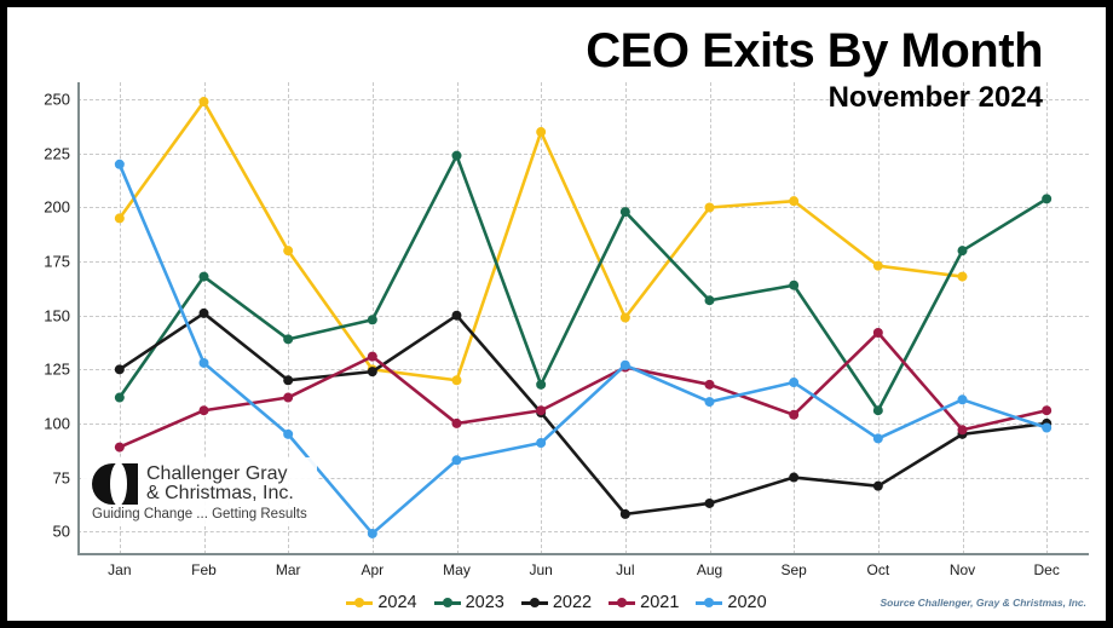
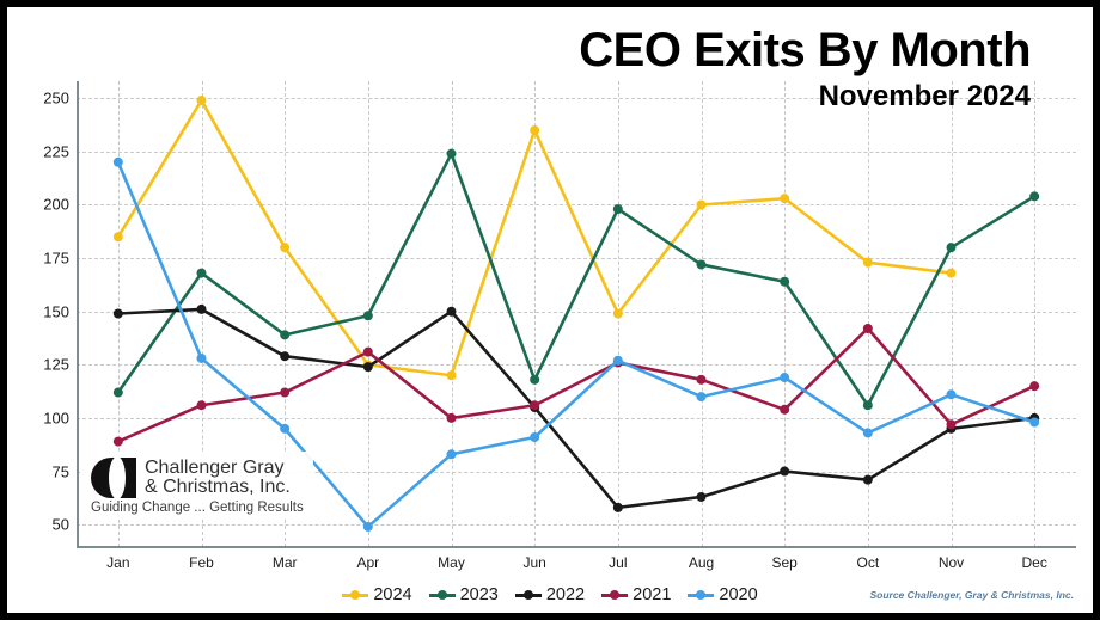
2024/Jan: 195 -> 185
2022/Jan: 125 -> 149
2022/Mar: 120 -> 129
2023/Aug: 157 -> 172
2021/Dec: 106 -> 115
